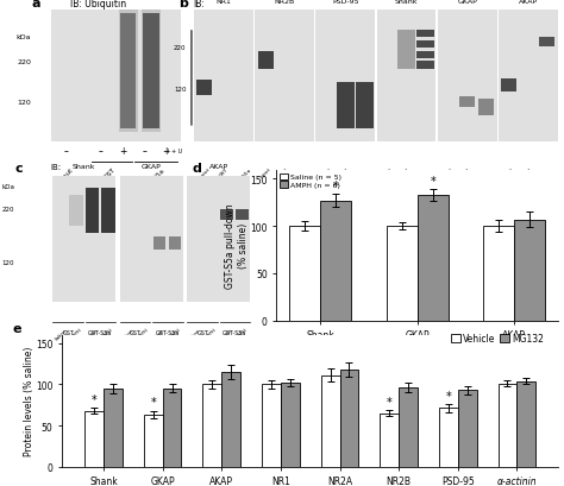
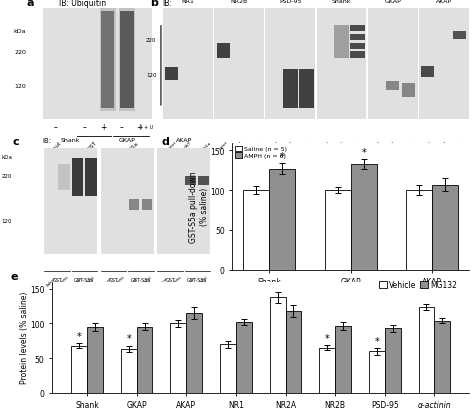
Vehicle/NR1: 100 -> 70
Vehicle/NR2A: 111 -> 138
Vehicle/PSD-95: 71 -> 60
Vehicle/α-actinin: 101 -> 124
